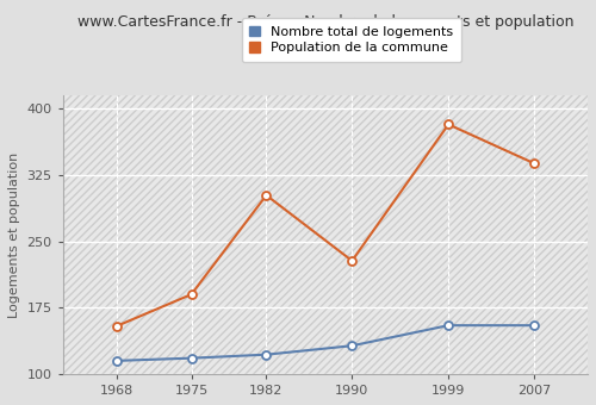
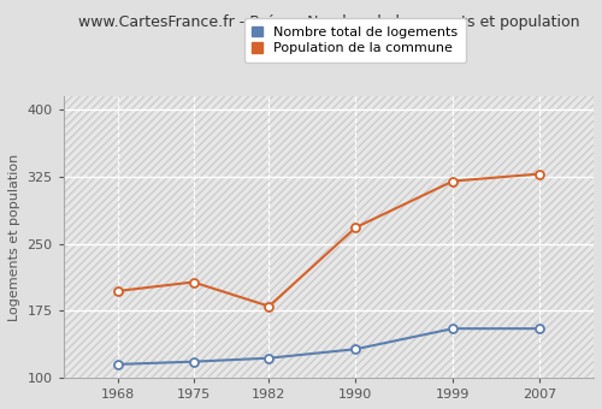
Population de la commune/1968: 154 -> 197
Population de la commune/1975: 190 -> 207
Population de la commune/1982: 302 -> 180
Population de la commune/1990: 228 -> 268
Population de la commune/1999: 382 -> 320
Population de la commune/2007: 338 -> 328
